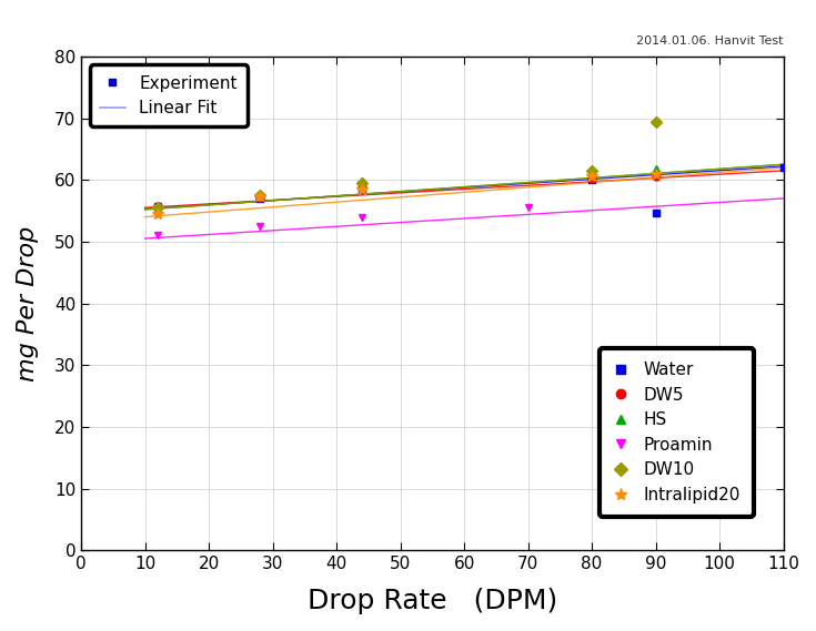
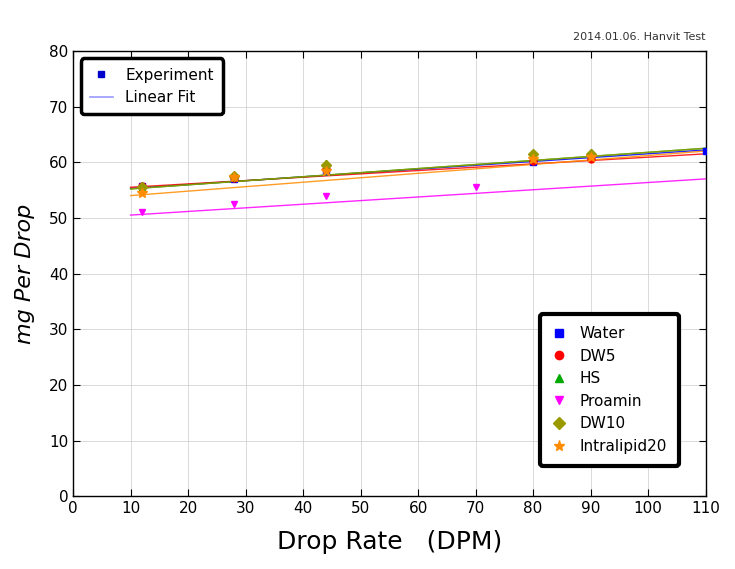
Water/90: 54.6 -> 61.0
DW10/90: 69.4 -> 61.5
